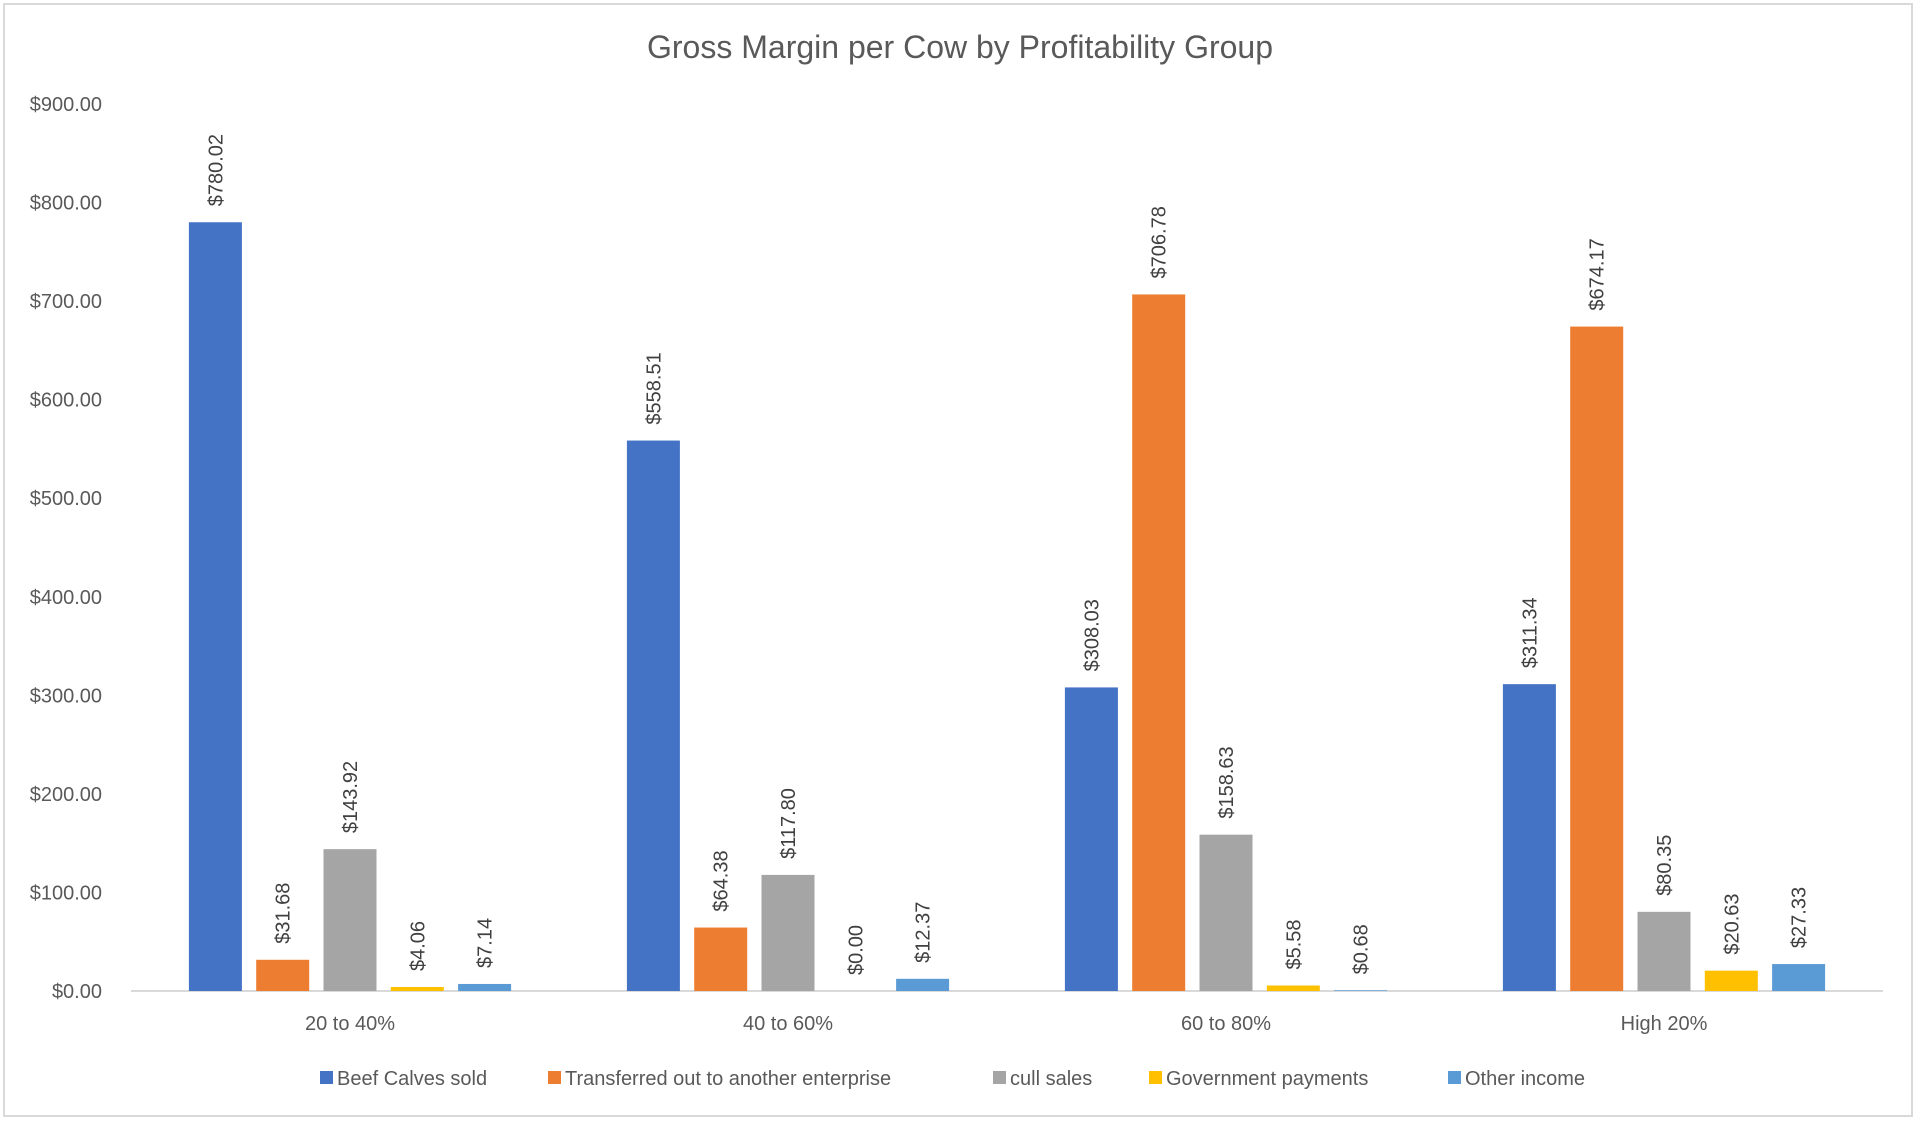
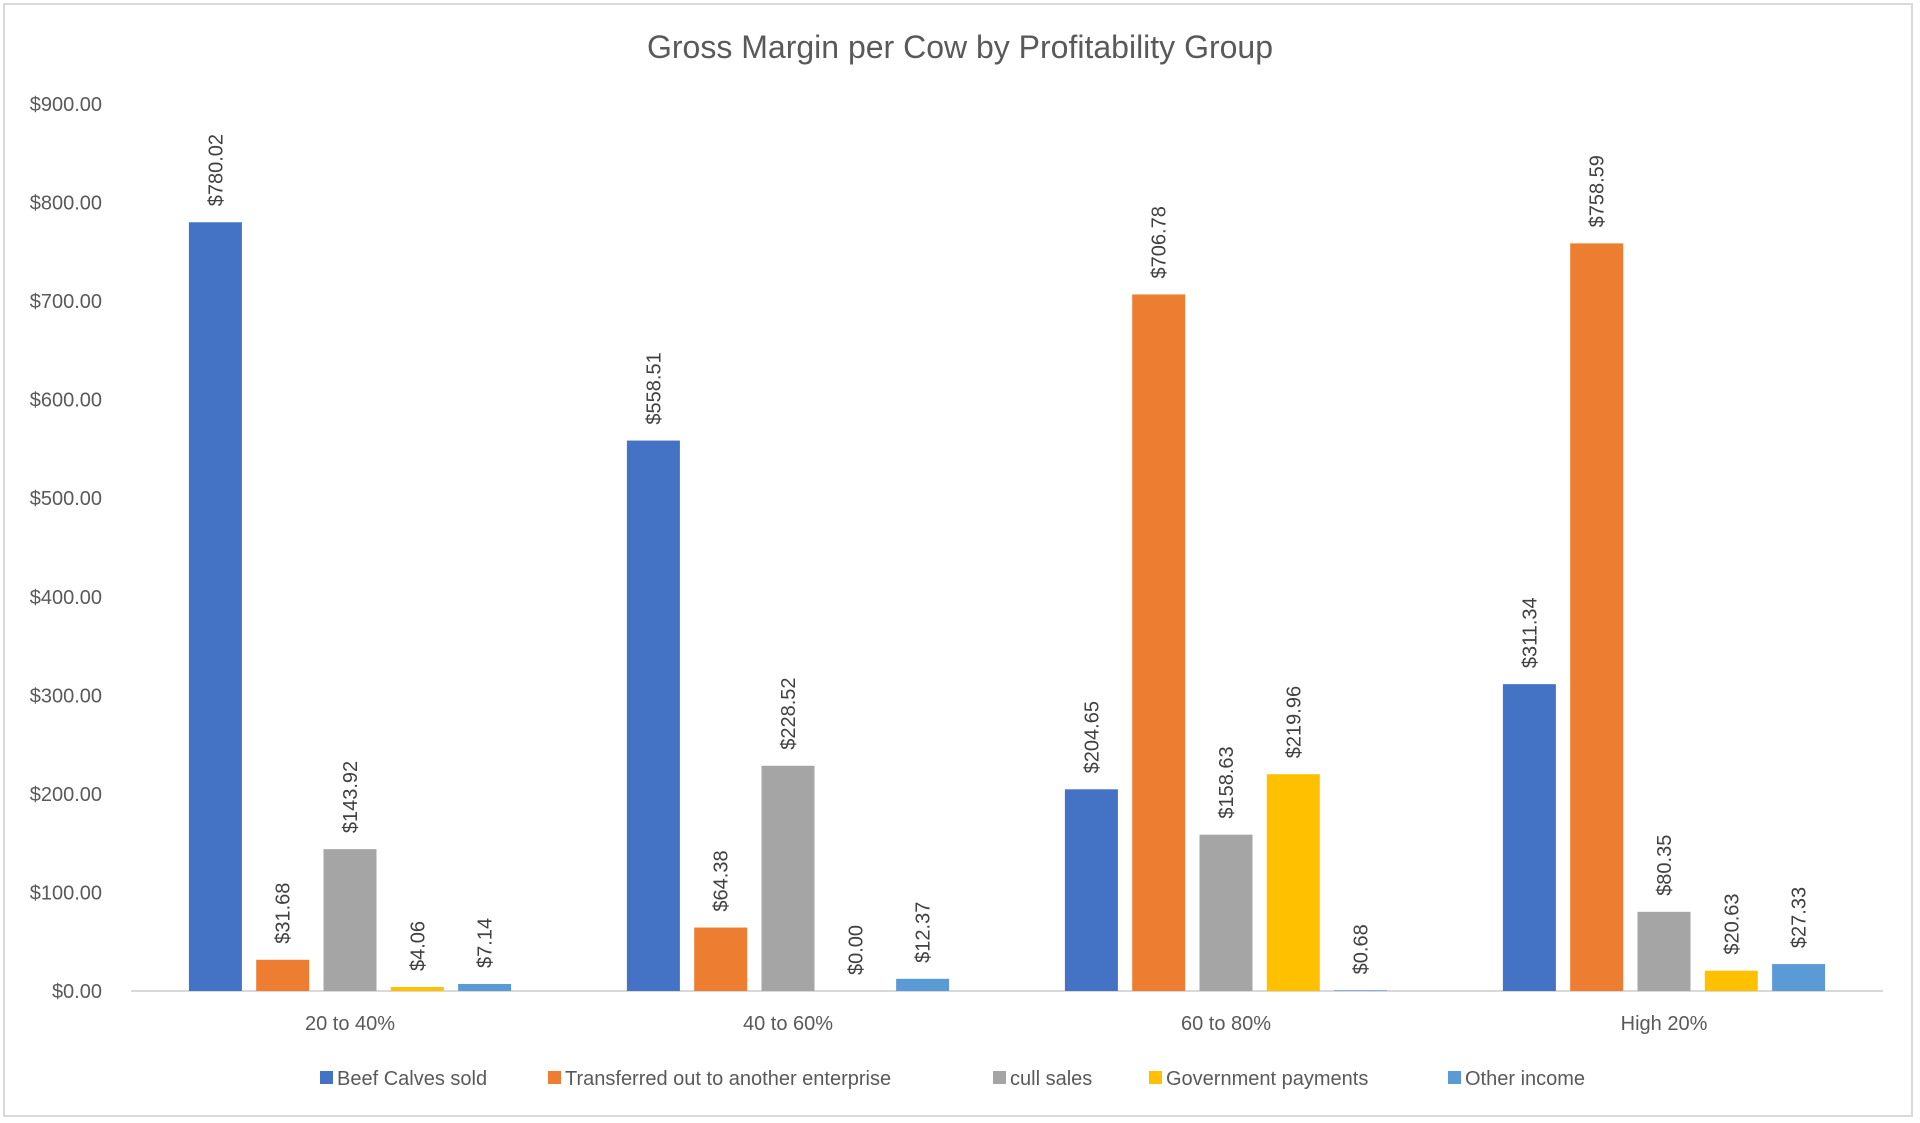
cull sales/40 to 60%: $117.80 -> $228.52
Beef Calves sold/60 to 80%: $308.03 -> $204.65
Government payments/60 to 80%: $5.58 -> $219.96
Transferred out to another enterprise/High 20%: $674.17 -> $758.59
